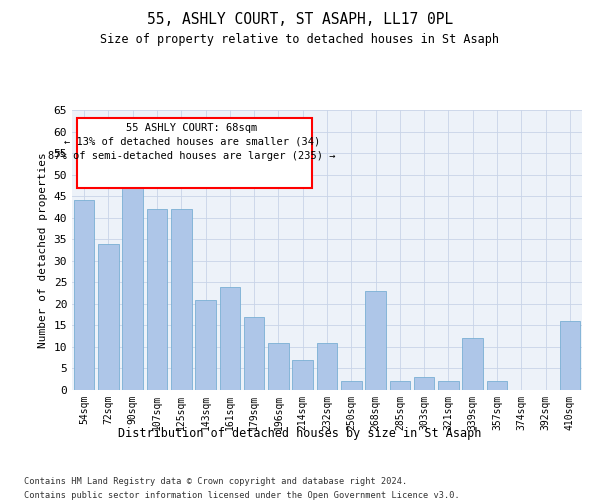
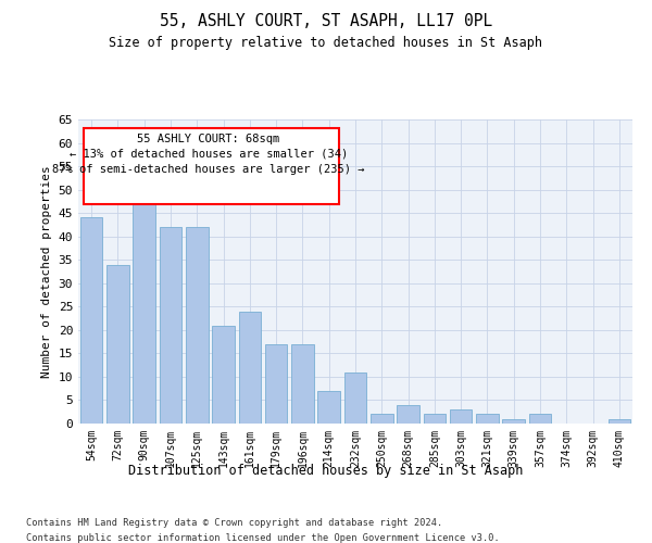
196sqm: 11 -> 17
268sqm: 23 -> 4
339sqm: 12 -> 1
410sqm: 16 -> 1
